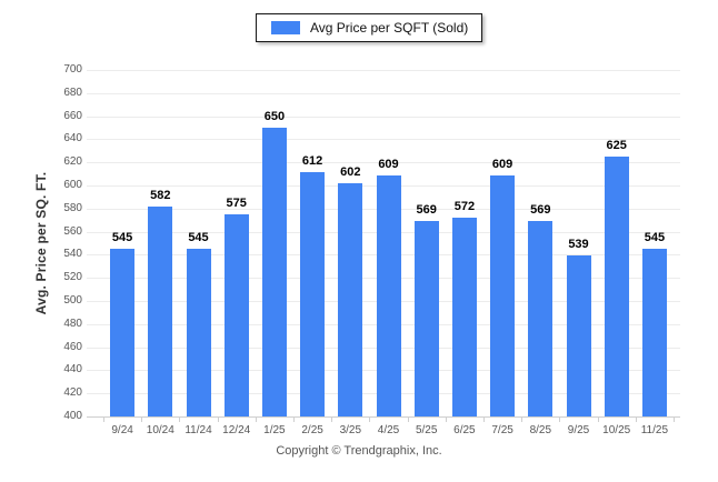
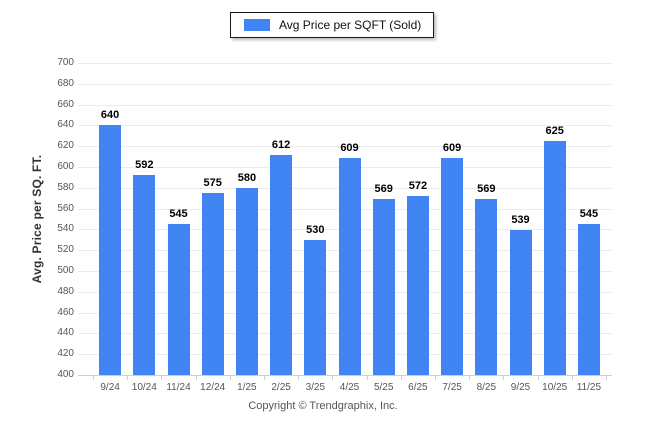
9/24: 545 -> 640
10/24: 582 -> 592
1/25: 650 -> 580
3/25: 602 -> 530
